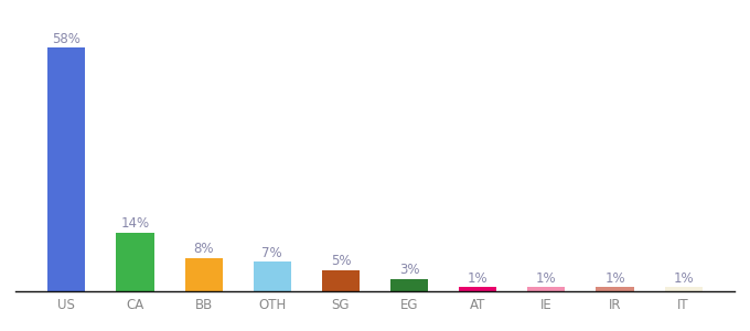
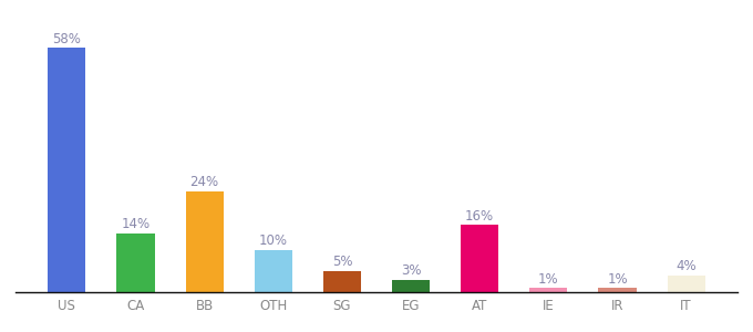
BB: 8% -> 24%
OTH: 7% -> 10%
AT: 1% -> 16%
IT: 1% -> 4%
